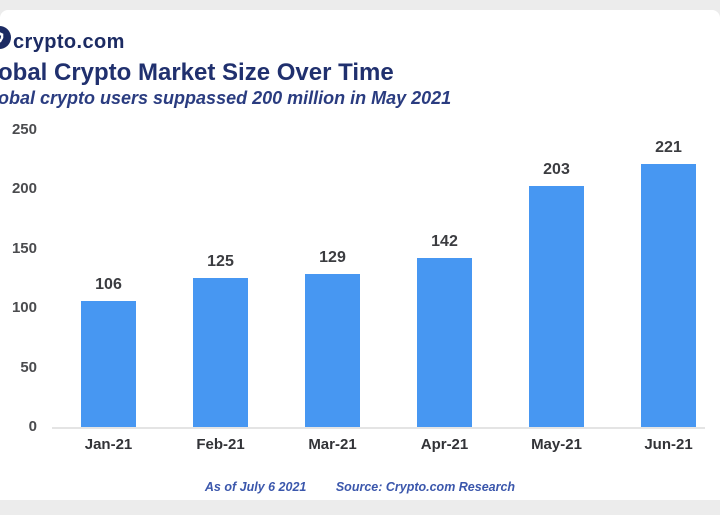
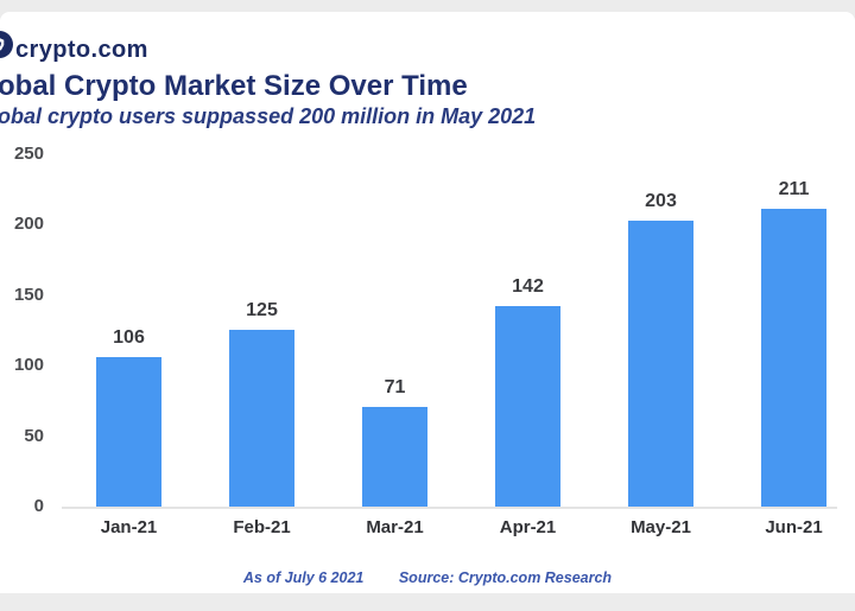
Mar-21: 129 -> 71
Jun-21: 221 -> 211
